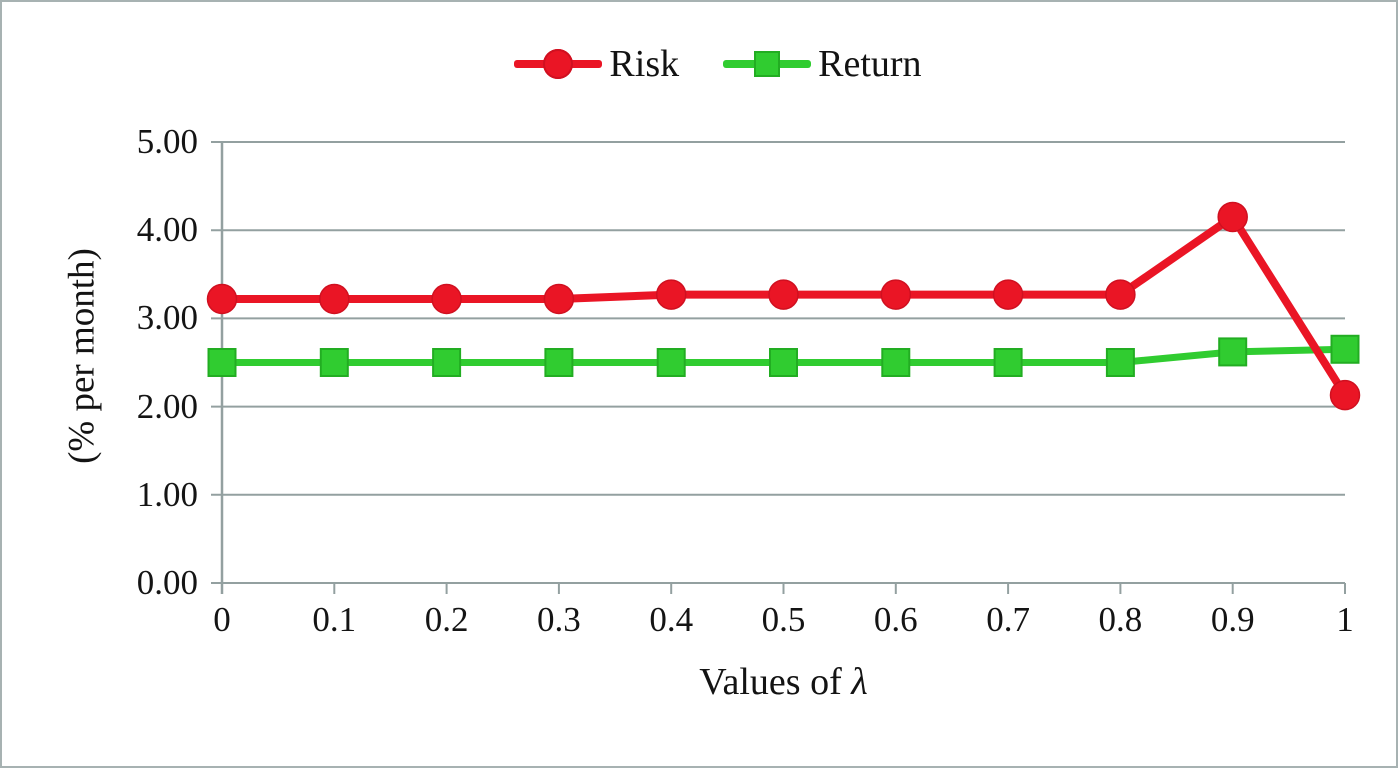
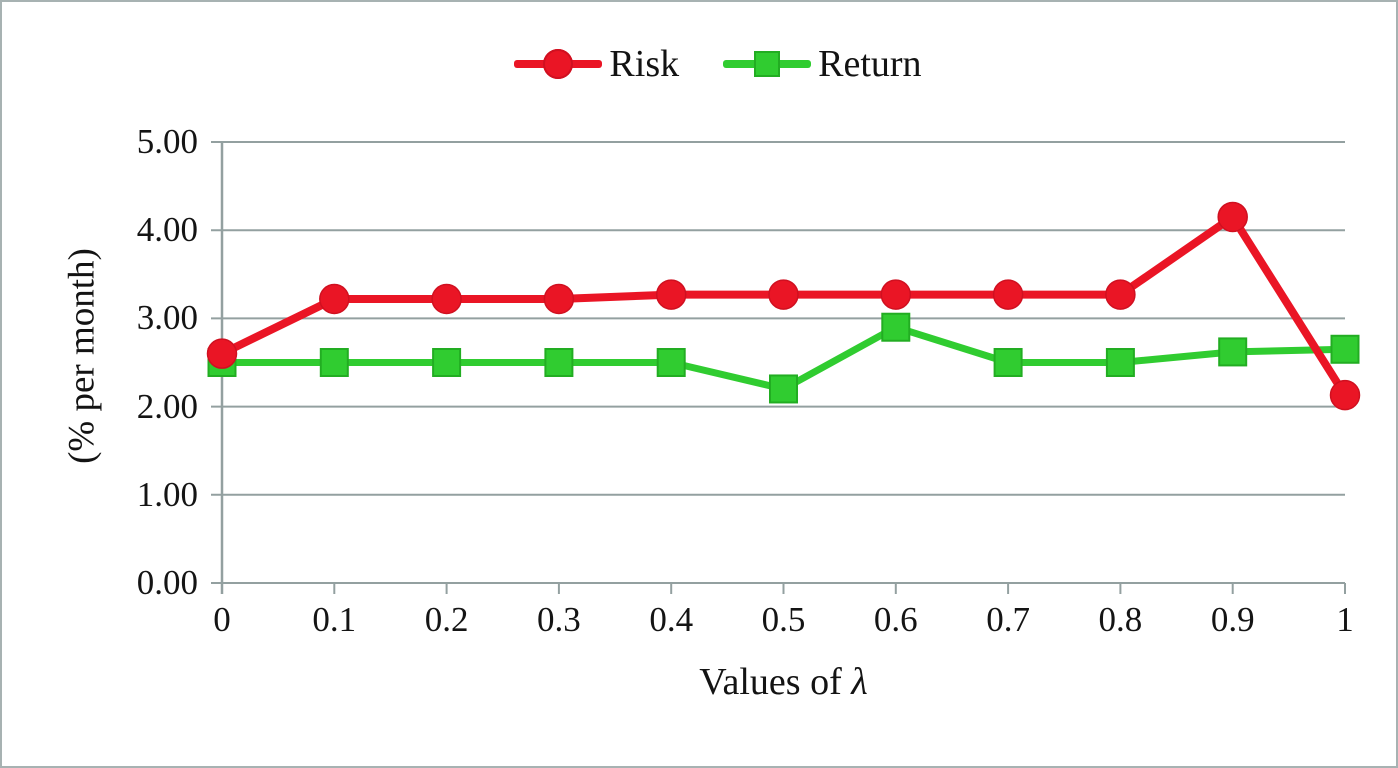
Risk/0: 3.2 -> 2.6
Return/0.5: 2.5 -> 2.2
Return/0.6: 2.5 -> 2.9
